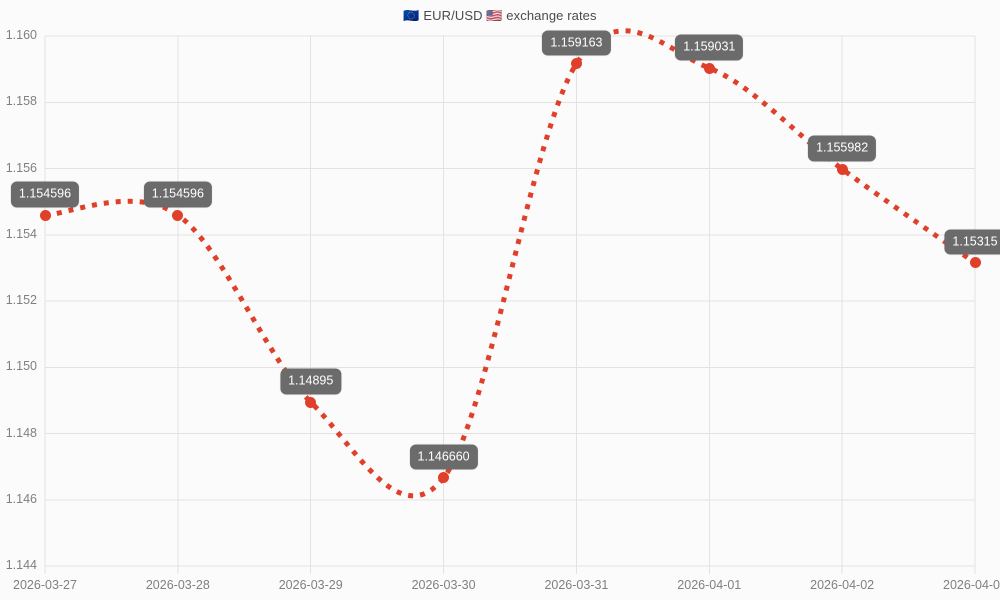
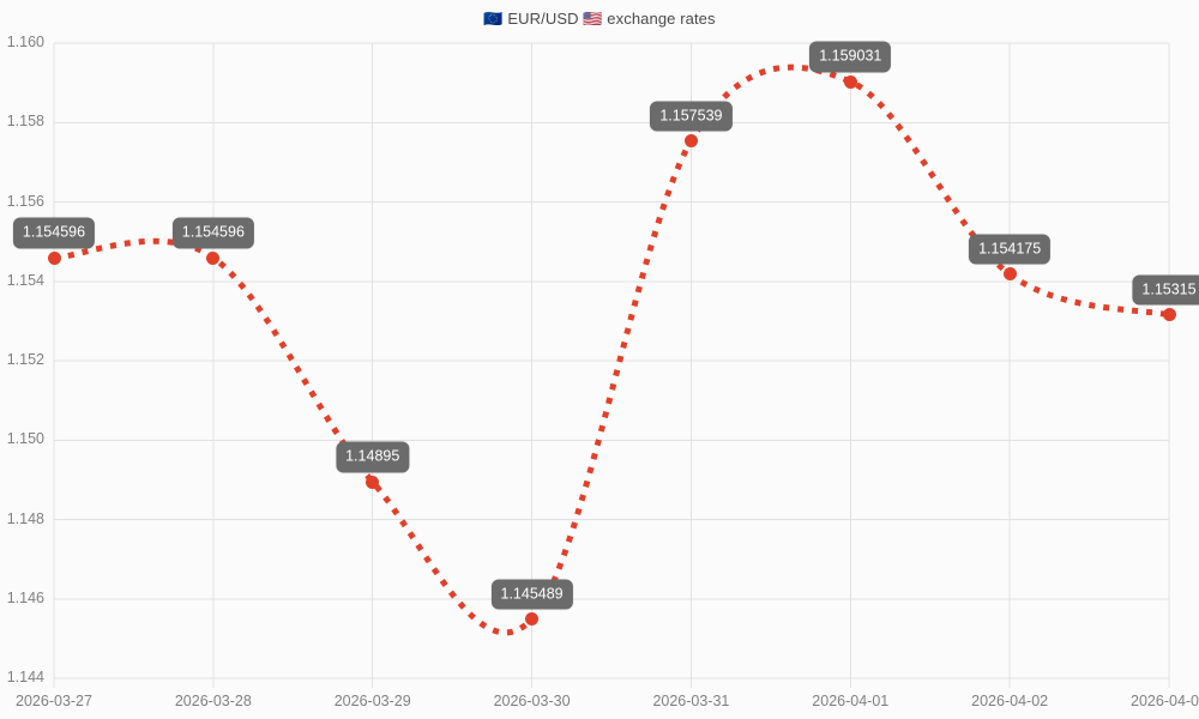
2026-03-30: 1.146660 -> 1.145489
2026-03-31: 1.159163 -> 1.157539
2026-04-02: 1.155982 -> 1.154175
